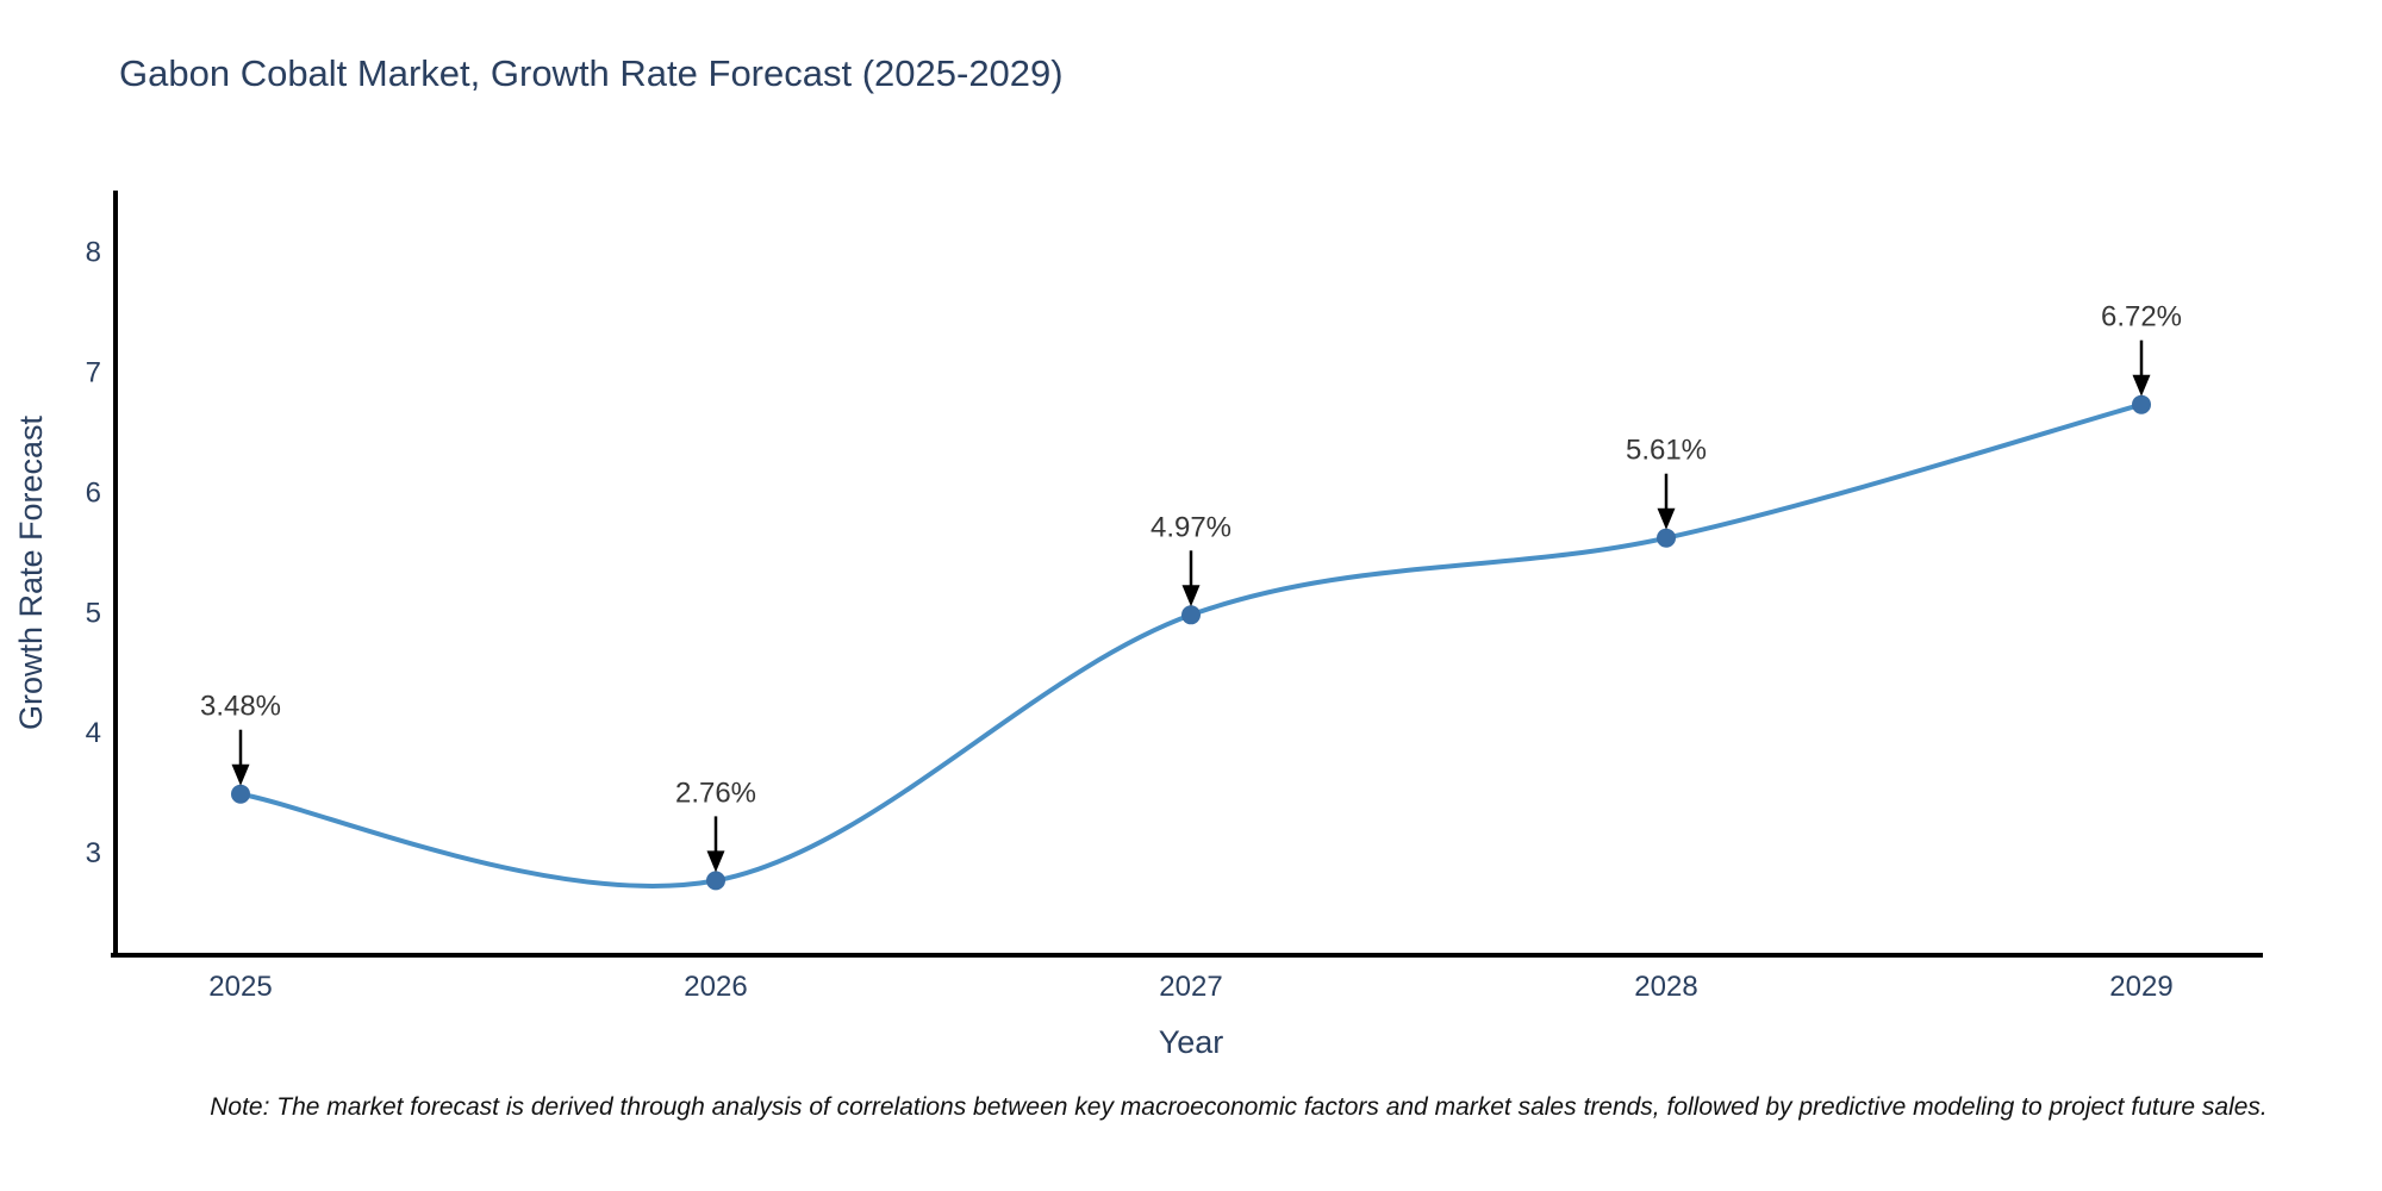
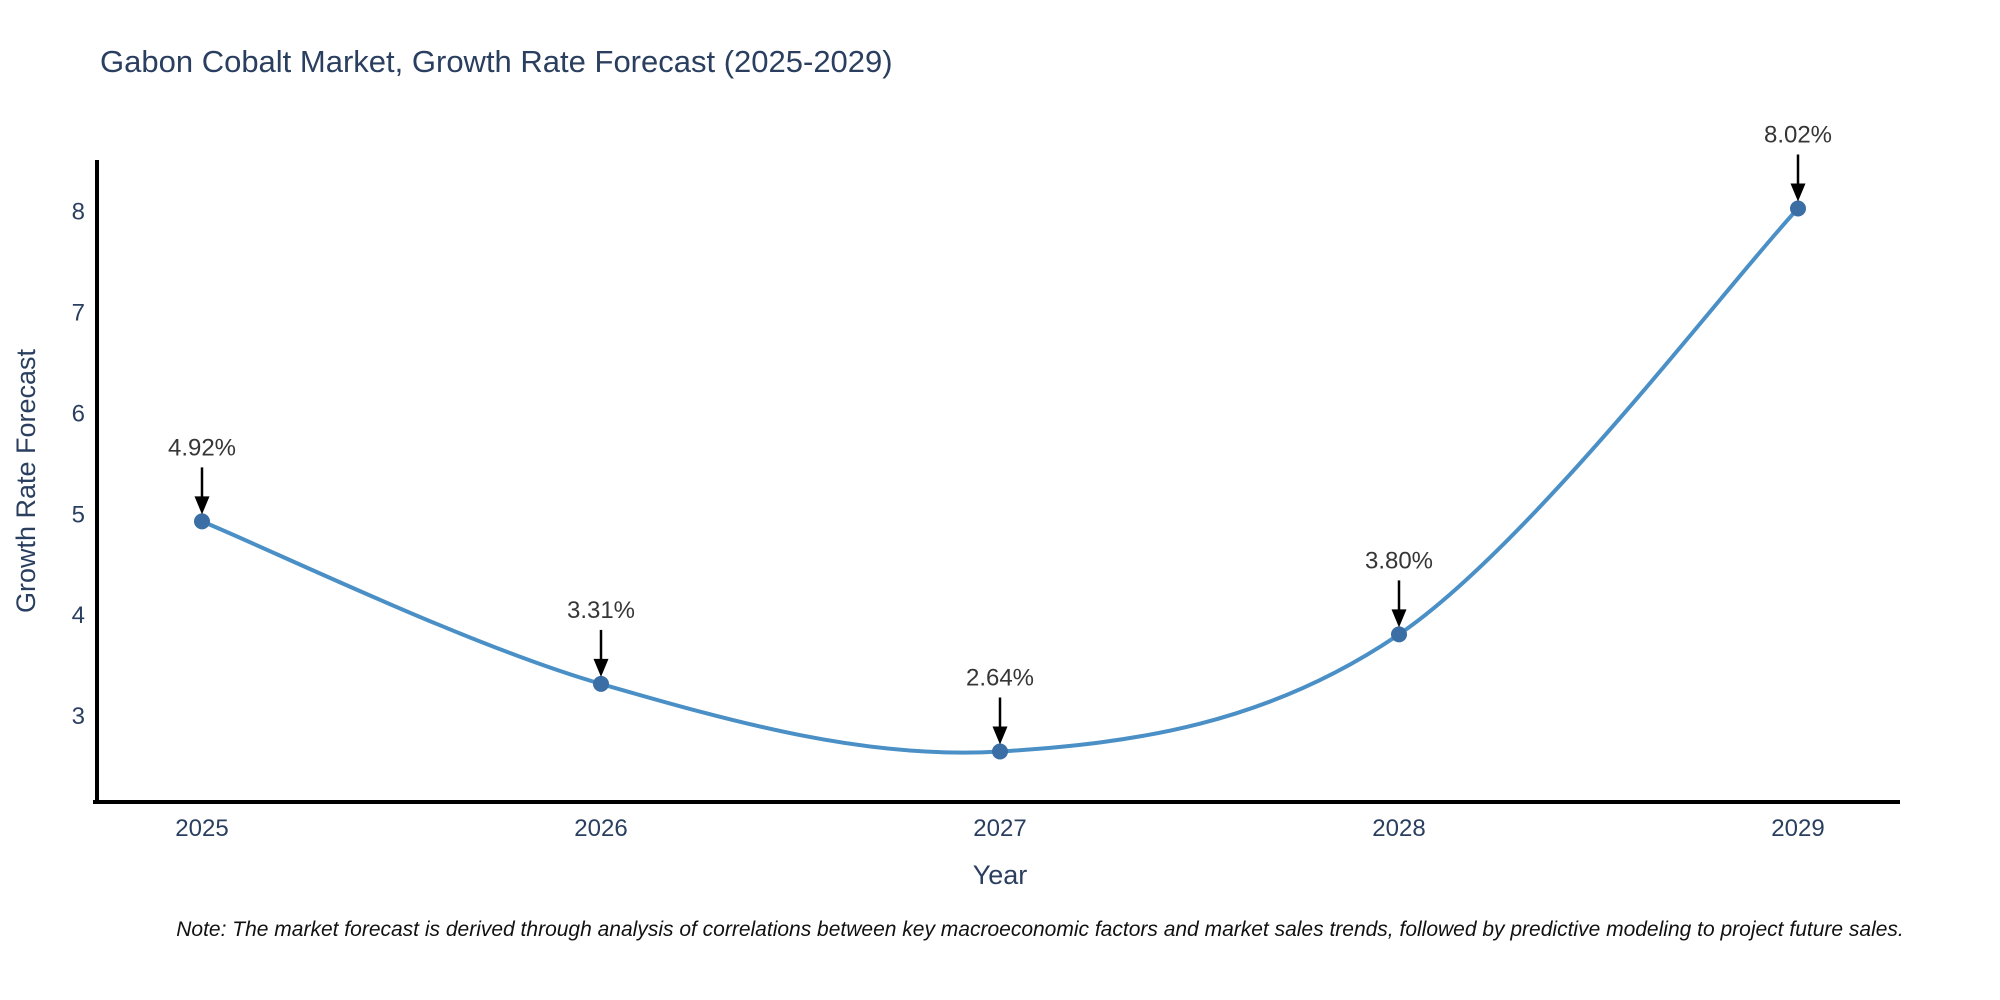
2025: 3.48% -> 4.92%
2026: 2.76% -> 3.31%
2027: 4.97% -> 2.64%
2028: 5.61% -> 3.80%
2029: 6.72% -> 8.02%
